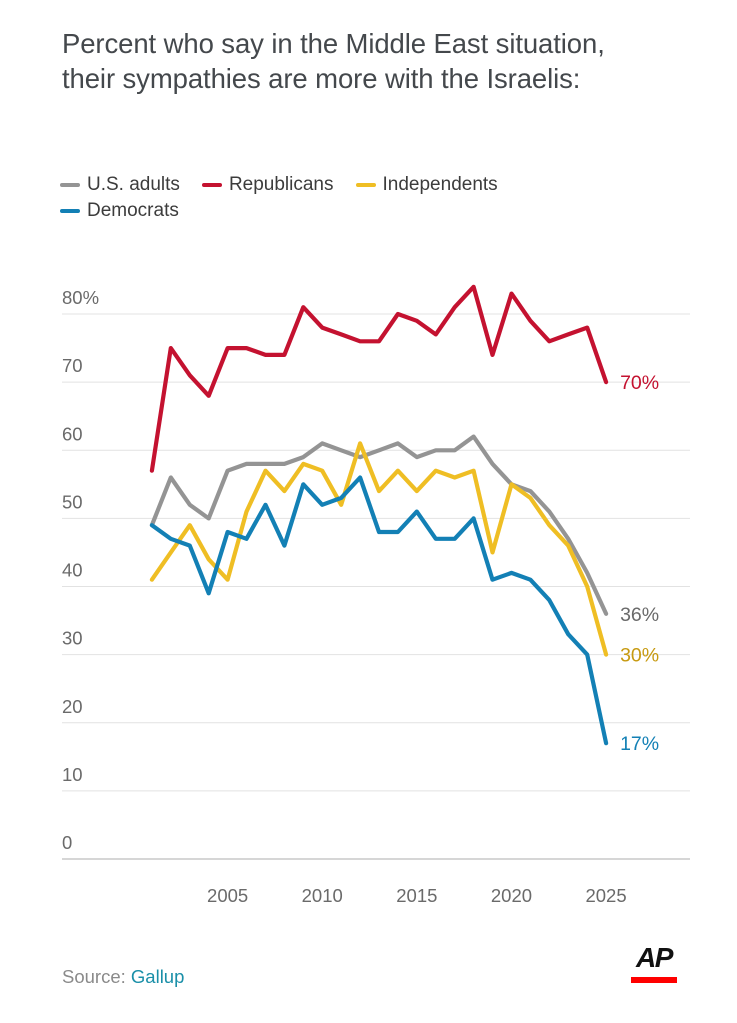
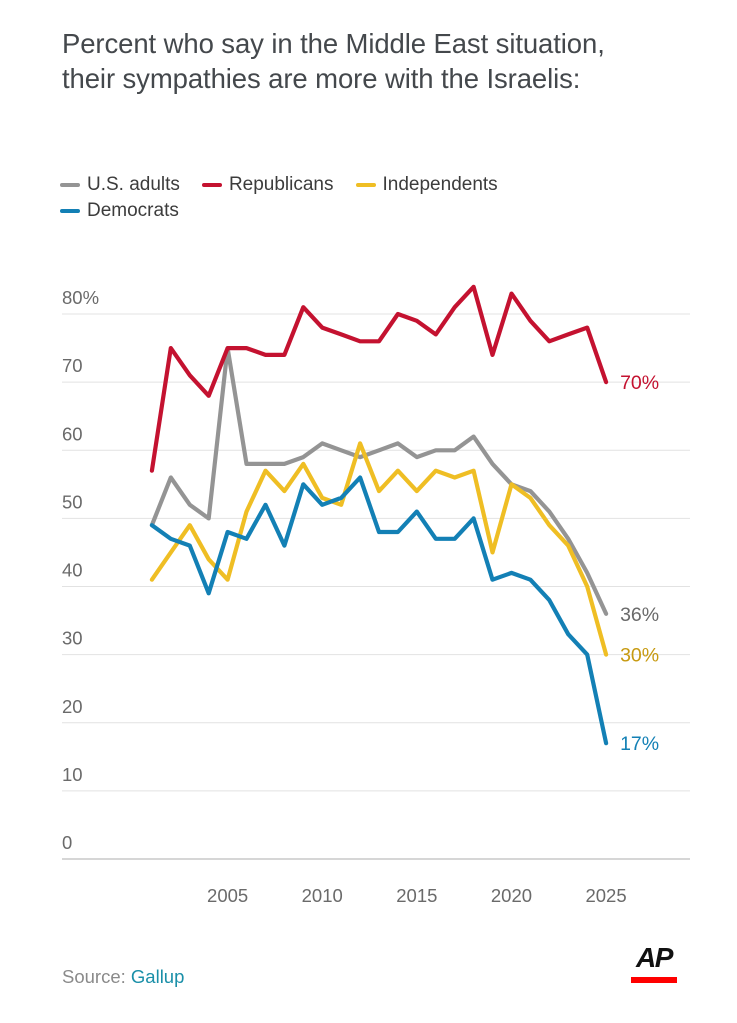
U.S. adults/2005: 57% -> 75%
Independents/2010: 57% -> 53%
